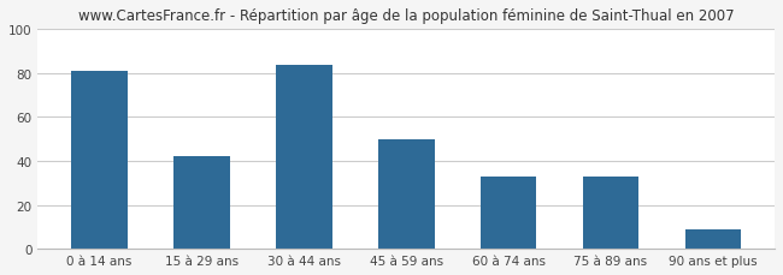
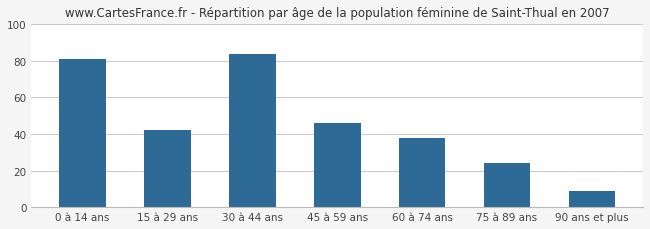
45 à 59 ans: 50 -> 46
60 à 74 ans: 33 -> 38
75 à 89 ans: 33 -> 24
